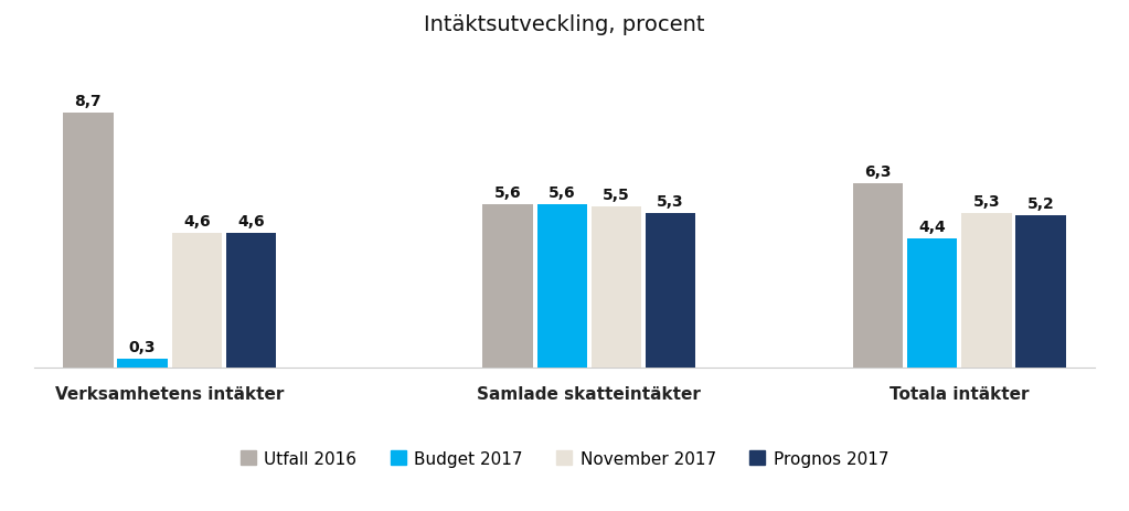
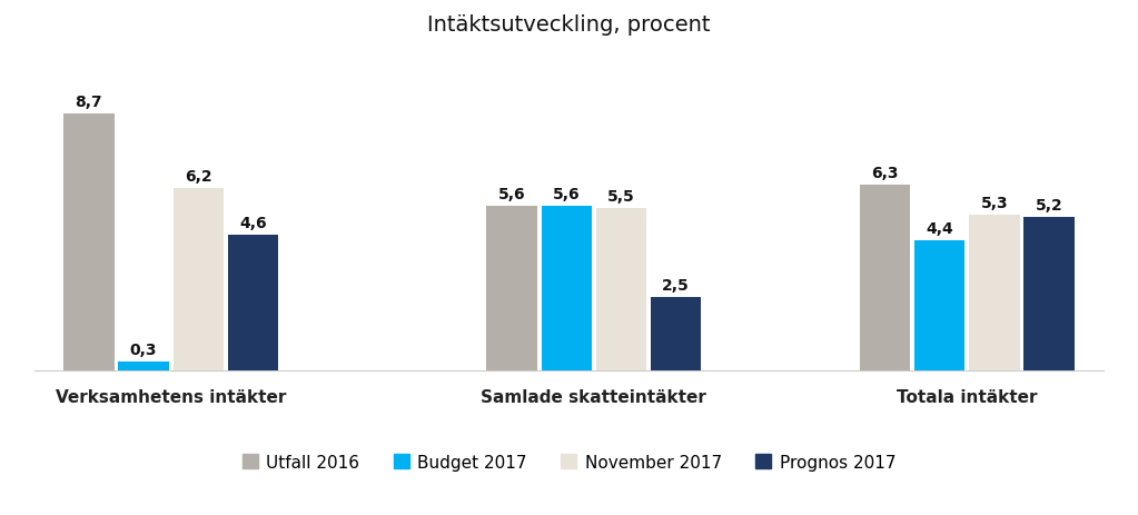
November 2017/Verksamhetens intäkter: 4,6 -> 6,2
Prognos 2017/Samlade skatteintäkter: 5,3 -> 2,5
